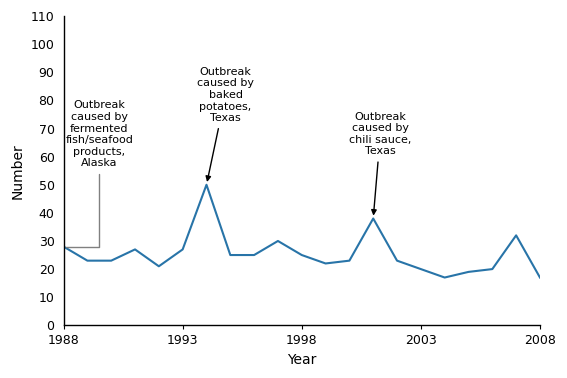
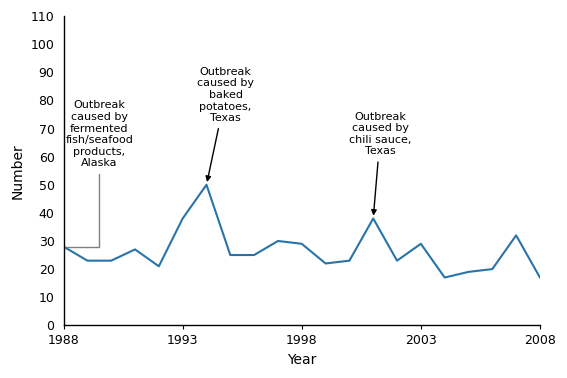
1993: 27 -> 38
1998: 25 -> 29
2003: 20 -> 29
